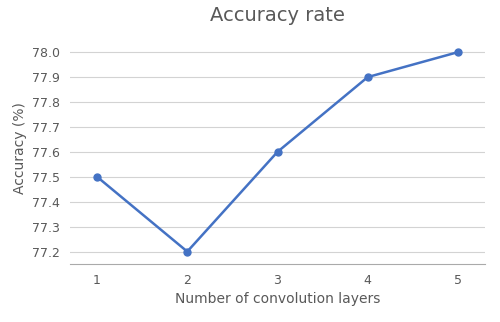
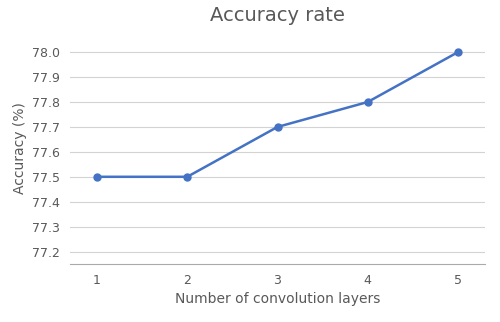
2: 77.2 -> 77.5
3: 77.6 -> 77.7
4: 77.9 -> 77.8
